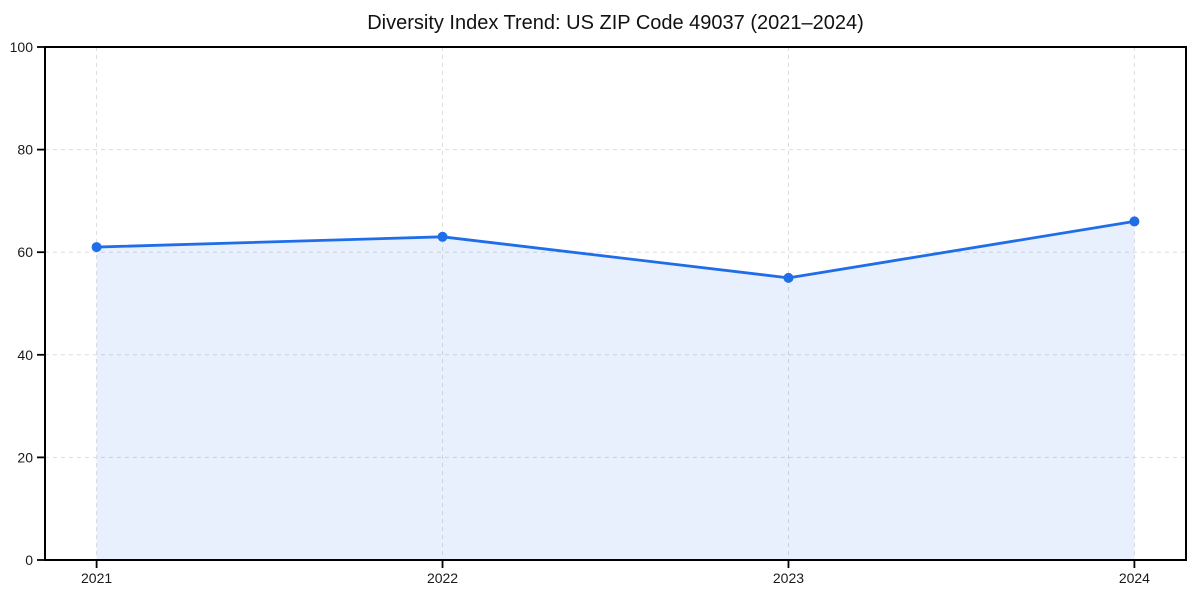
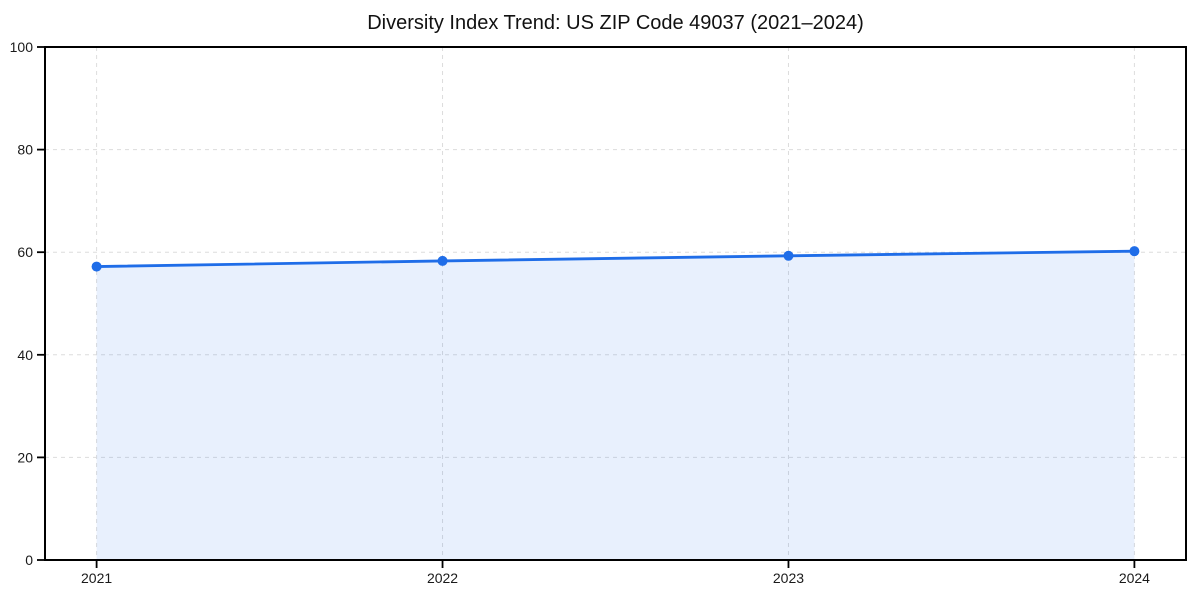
2021: 61 -> 57
2022: 63 -> 58
2023: 55 -> 59
2024: 66 -> 60
